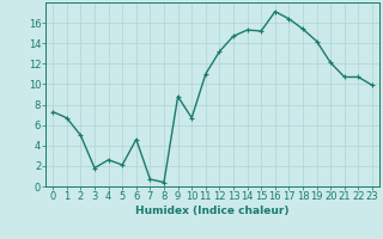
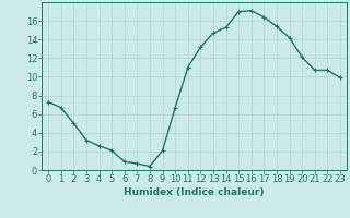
3: 1.8 -> 3.2
6: 4.6 -> 0.9
9: 8.8 -> 2.1
15: 15.2 -> 17.0
